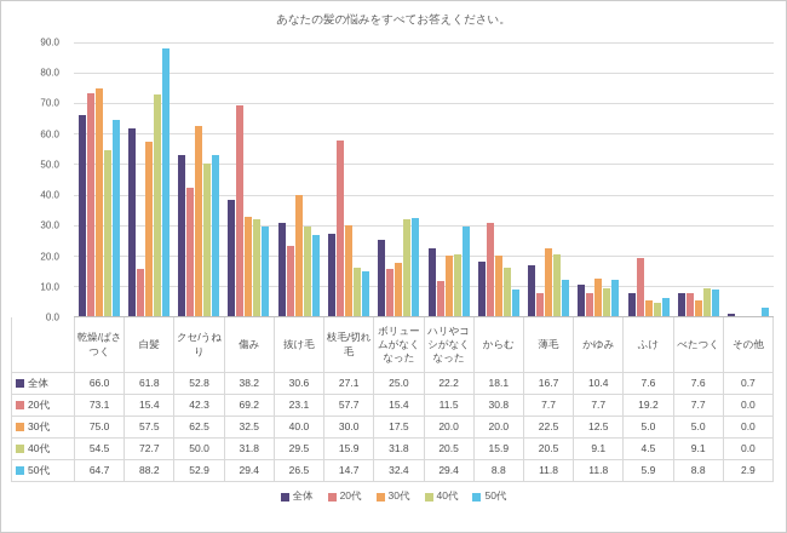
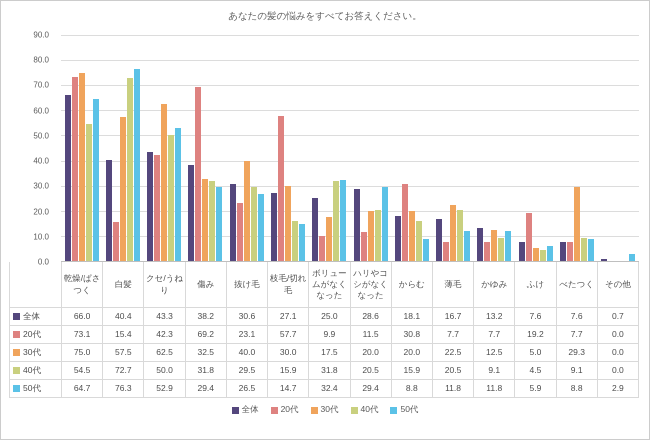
全体/白髪: 61.8 -> 40.4
50代/白髪: 88.2 -> 76.3
全体/クセ/うねり: 52.8 -> 43.3
20代/ボリュームがなくなった: 15.4 -> 9.9
全体/ハリやコシがなくなった: 22.2 -> 28.6
全体/かゆみ: 10.4 -> 13.2
30代/べたつく: 5.0 -> 29.3
